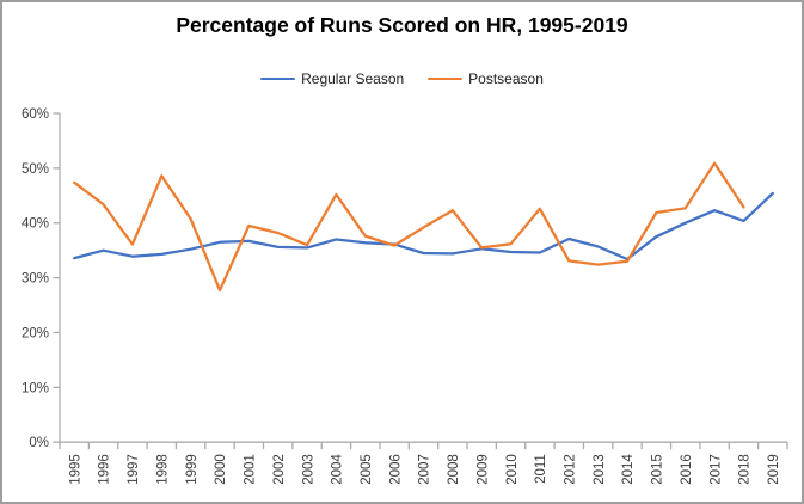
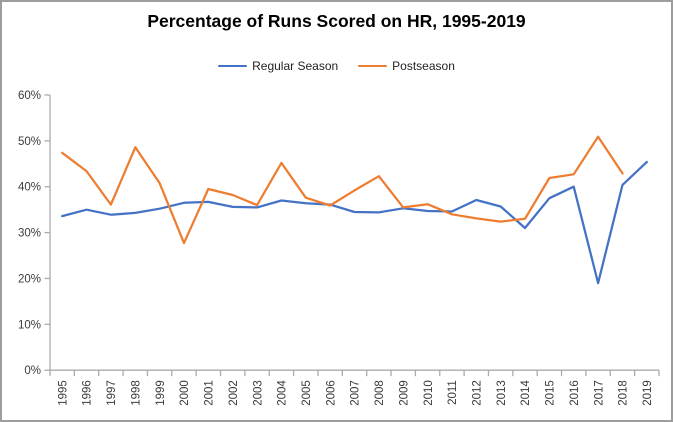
Postseason/2011: 43% -> 34%
Regular Season/2014: 33% -> 31%
Regular Season/2017: 42% -> 19%
